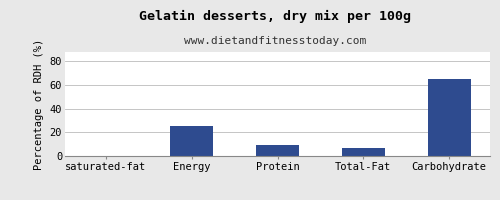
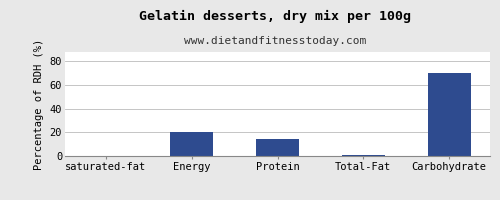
Energy: 25 -> 20
Protein: 9 -> 14
Total-Fat: 7 -> 0
Carbohydrate: 65 -> 70
